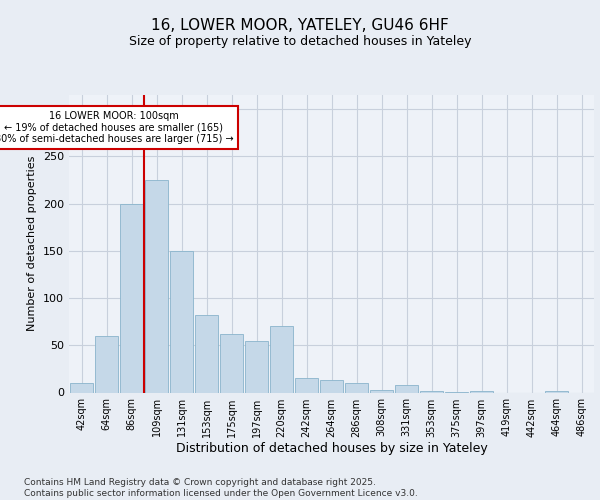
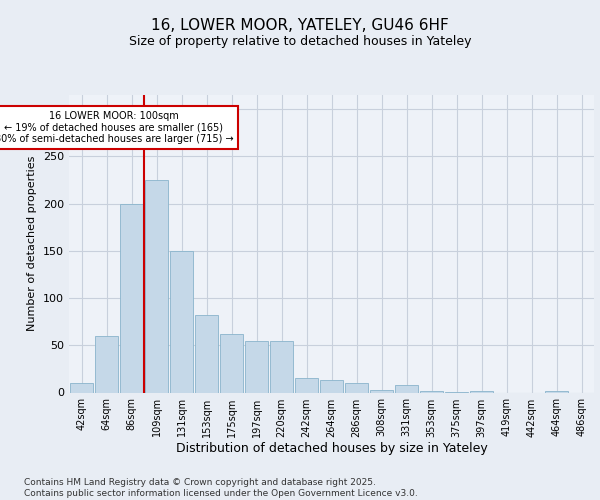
220sqm: 70 -> 55
